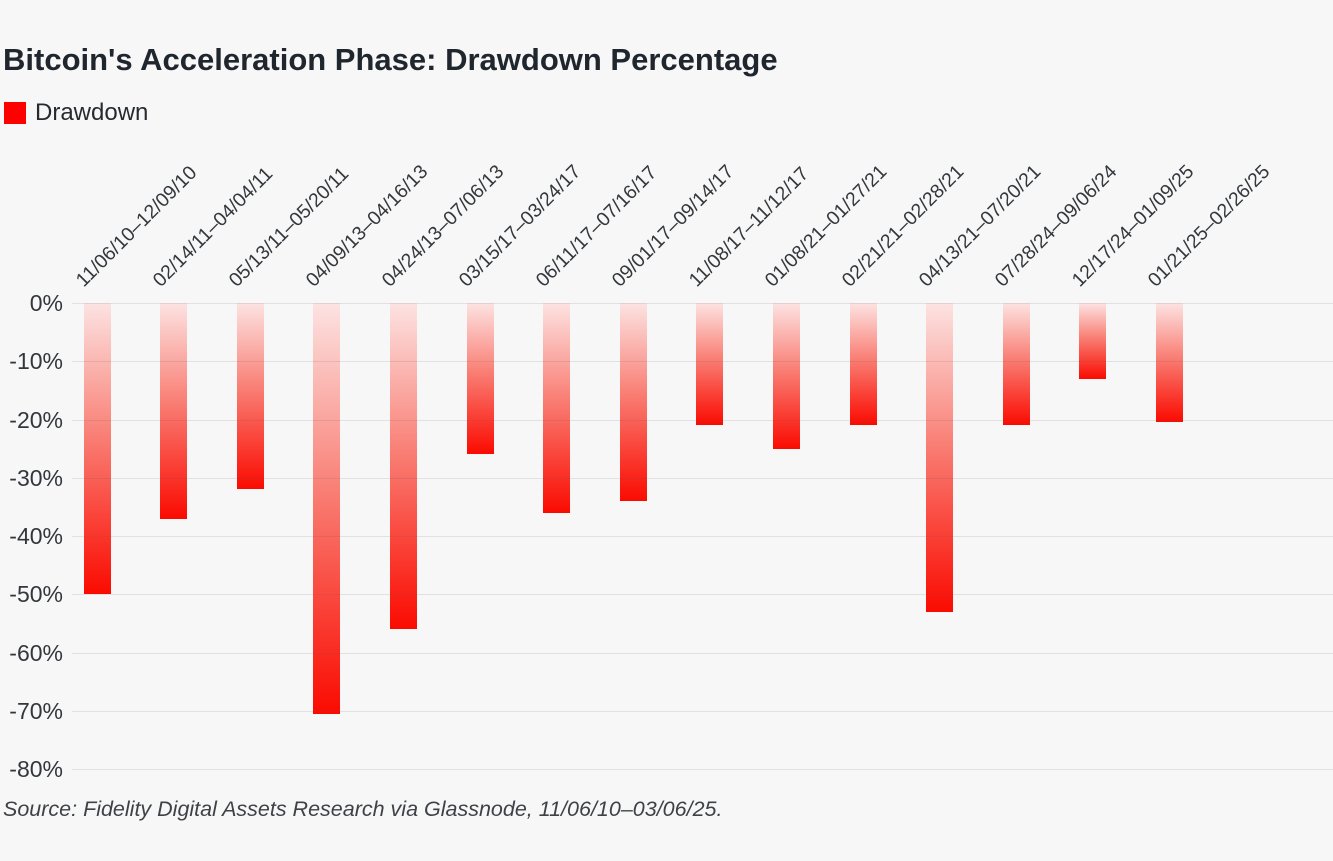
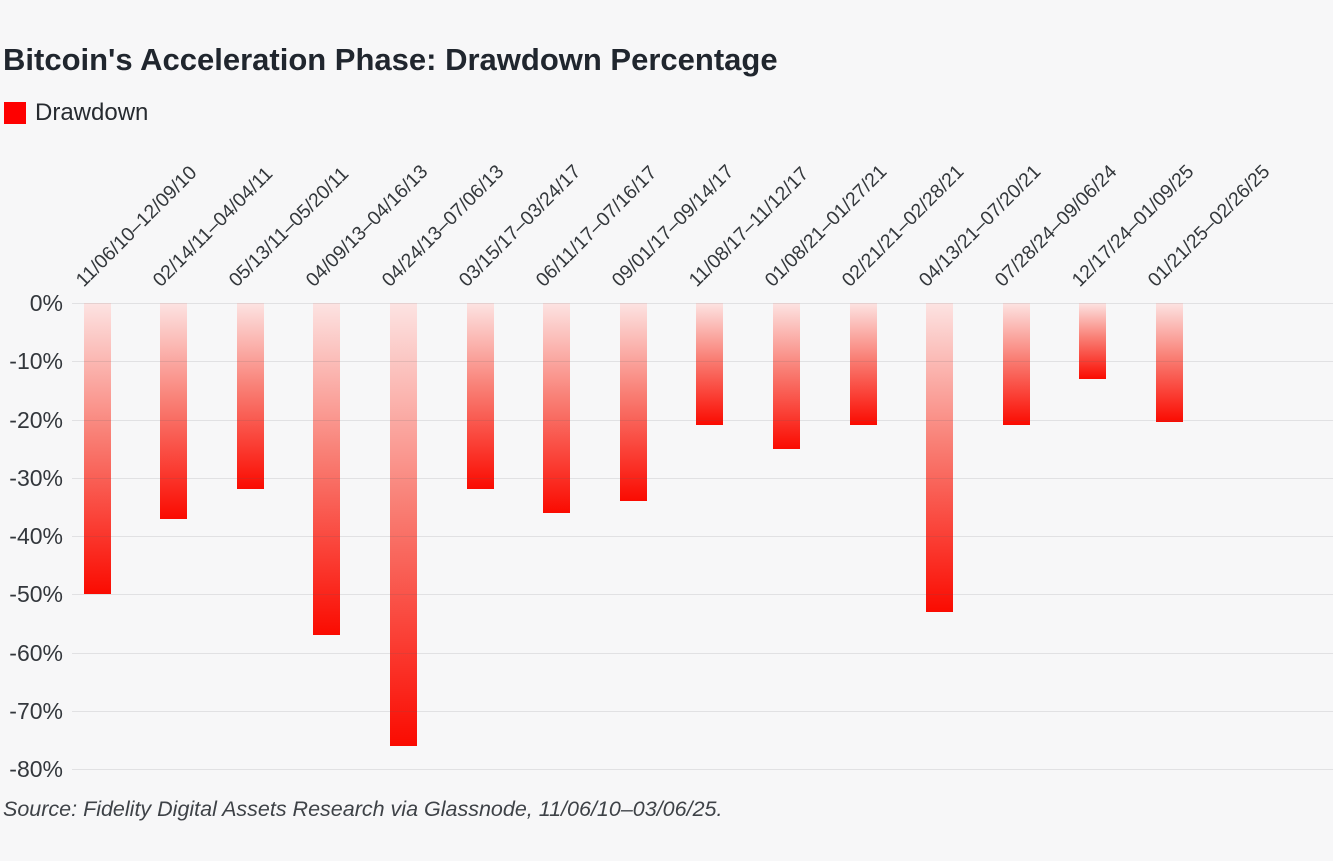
04/09/13–04/16/13: -70% -> -57%
04/24/13–07/06/13: -56% -> -76%
03/15/17–03/24/17: -26% -> -32%
